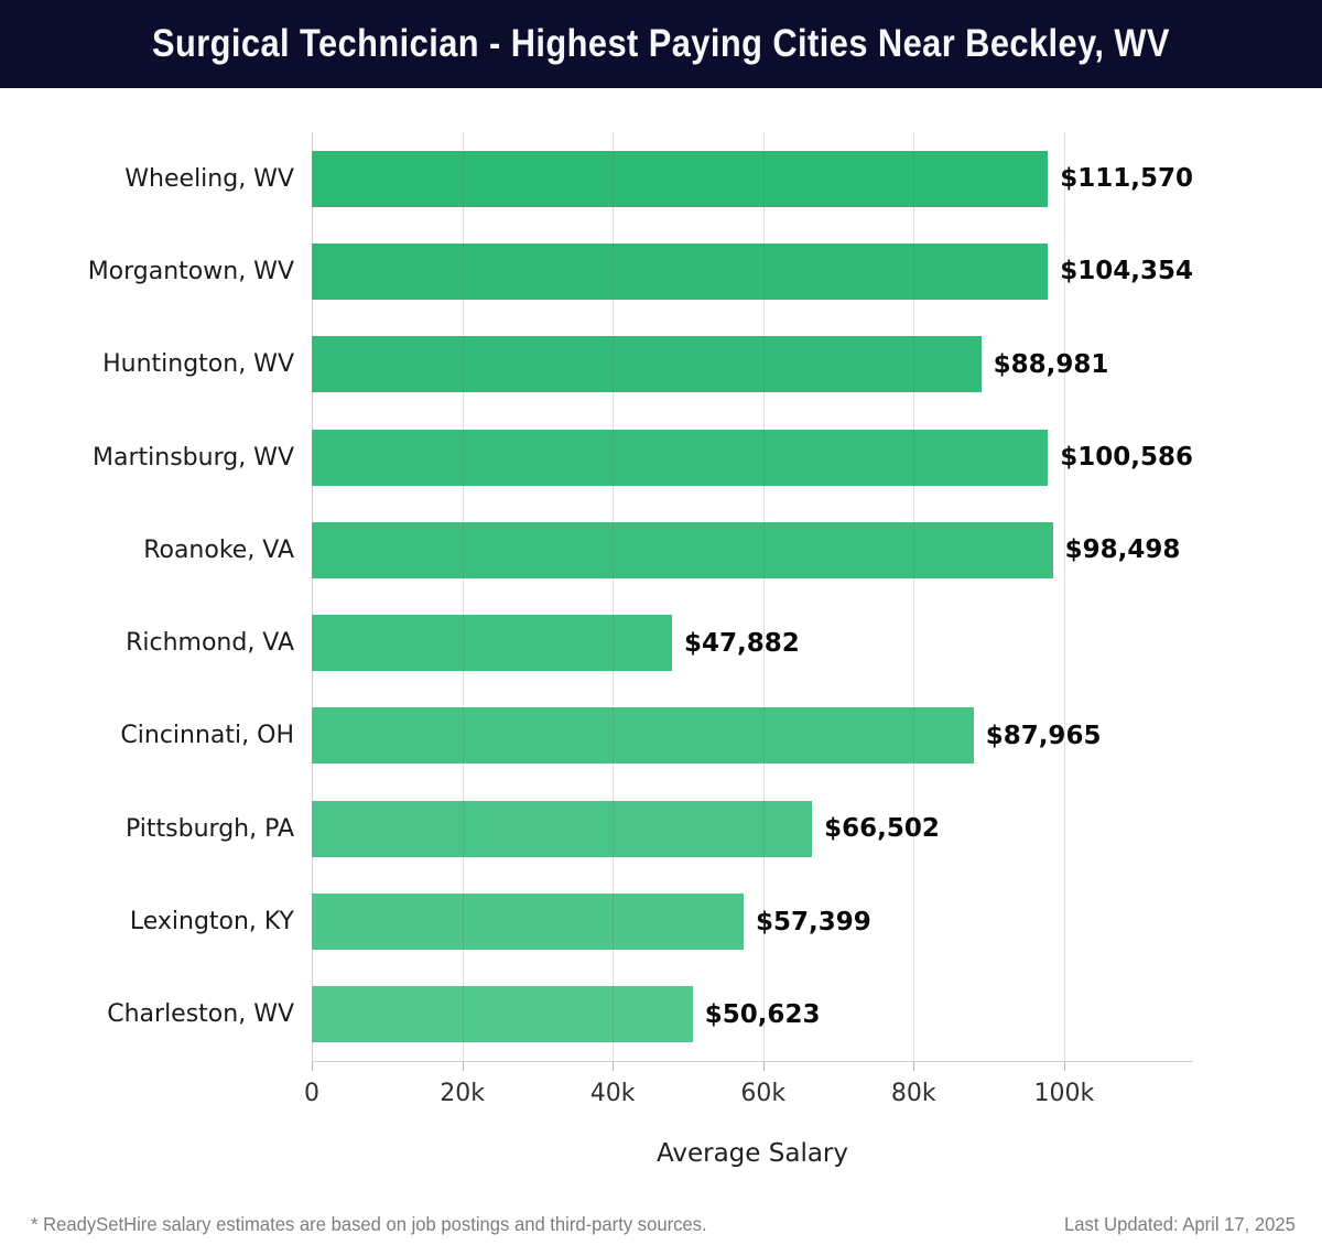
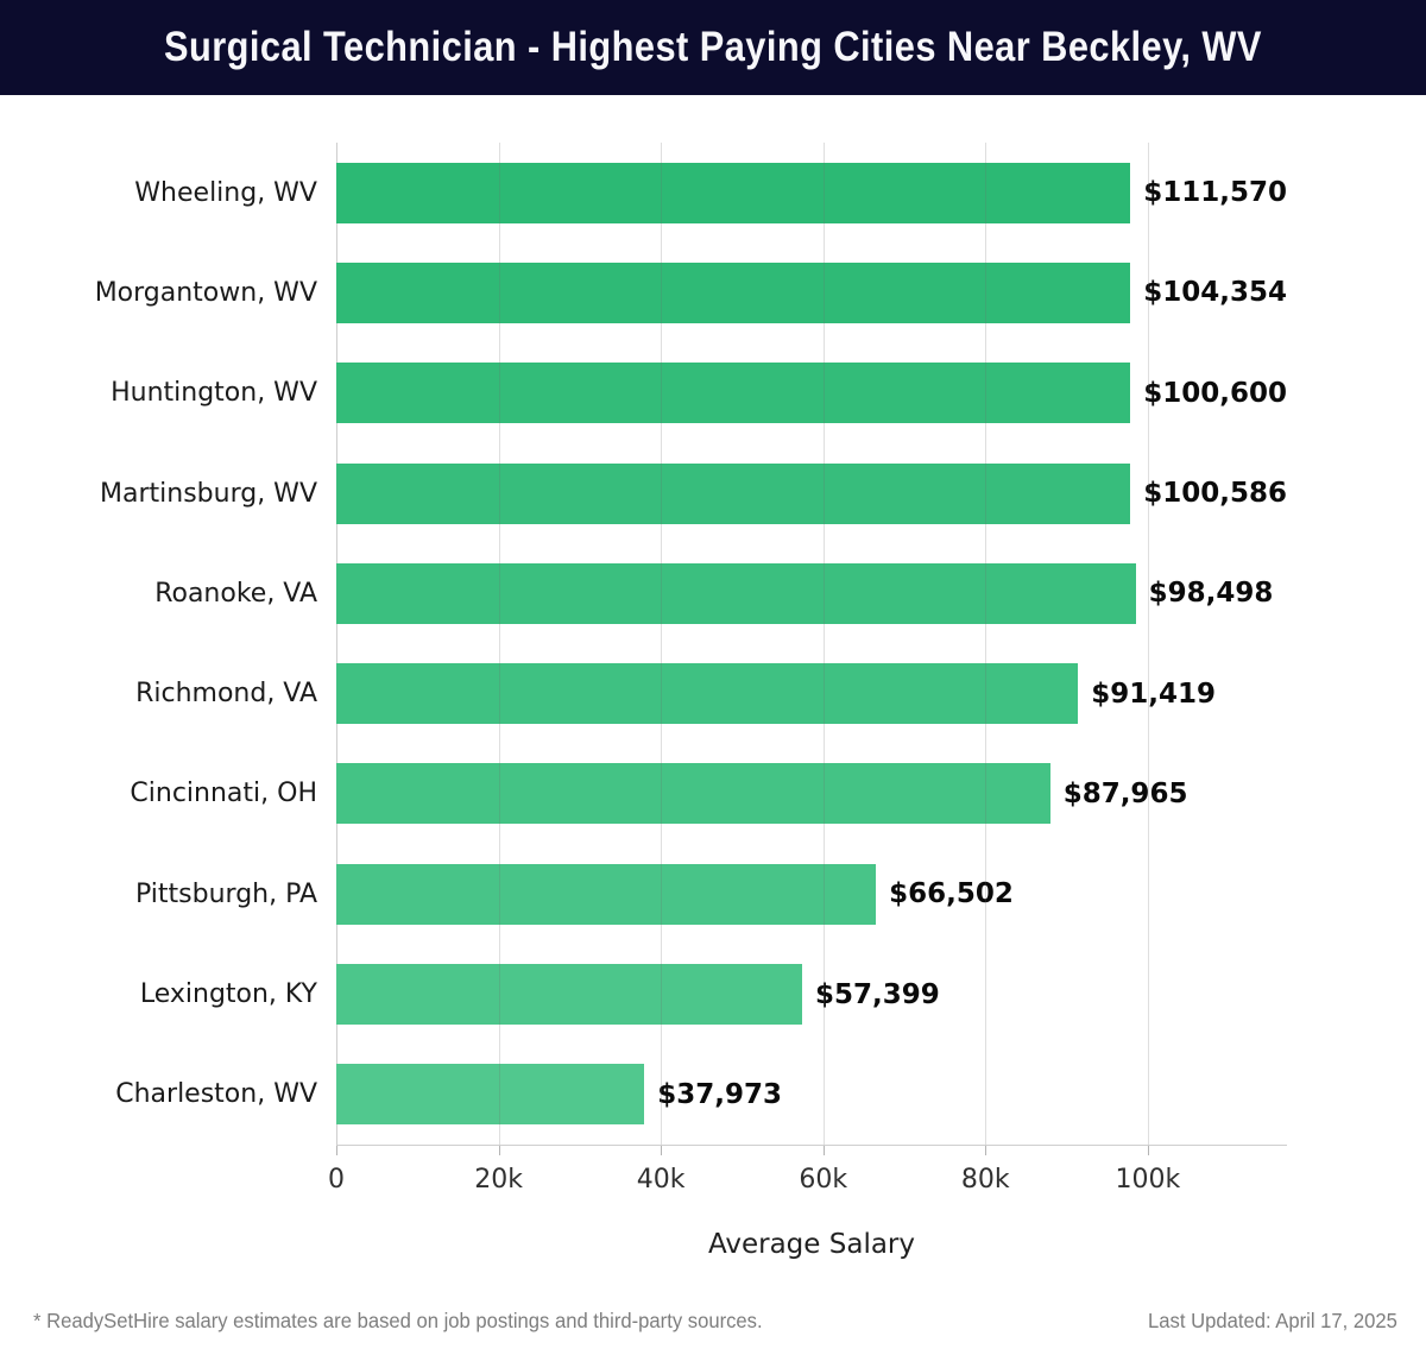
Huntington, WV: $88,981 -> $100,600
Richmond, VA: $47,882 -> $91,419
Charleston, WV: $50,623 -> $37,973
